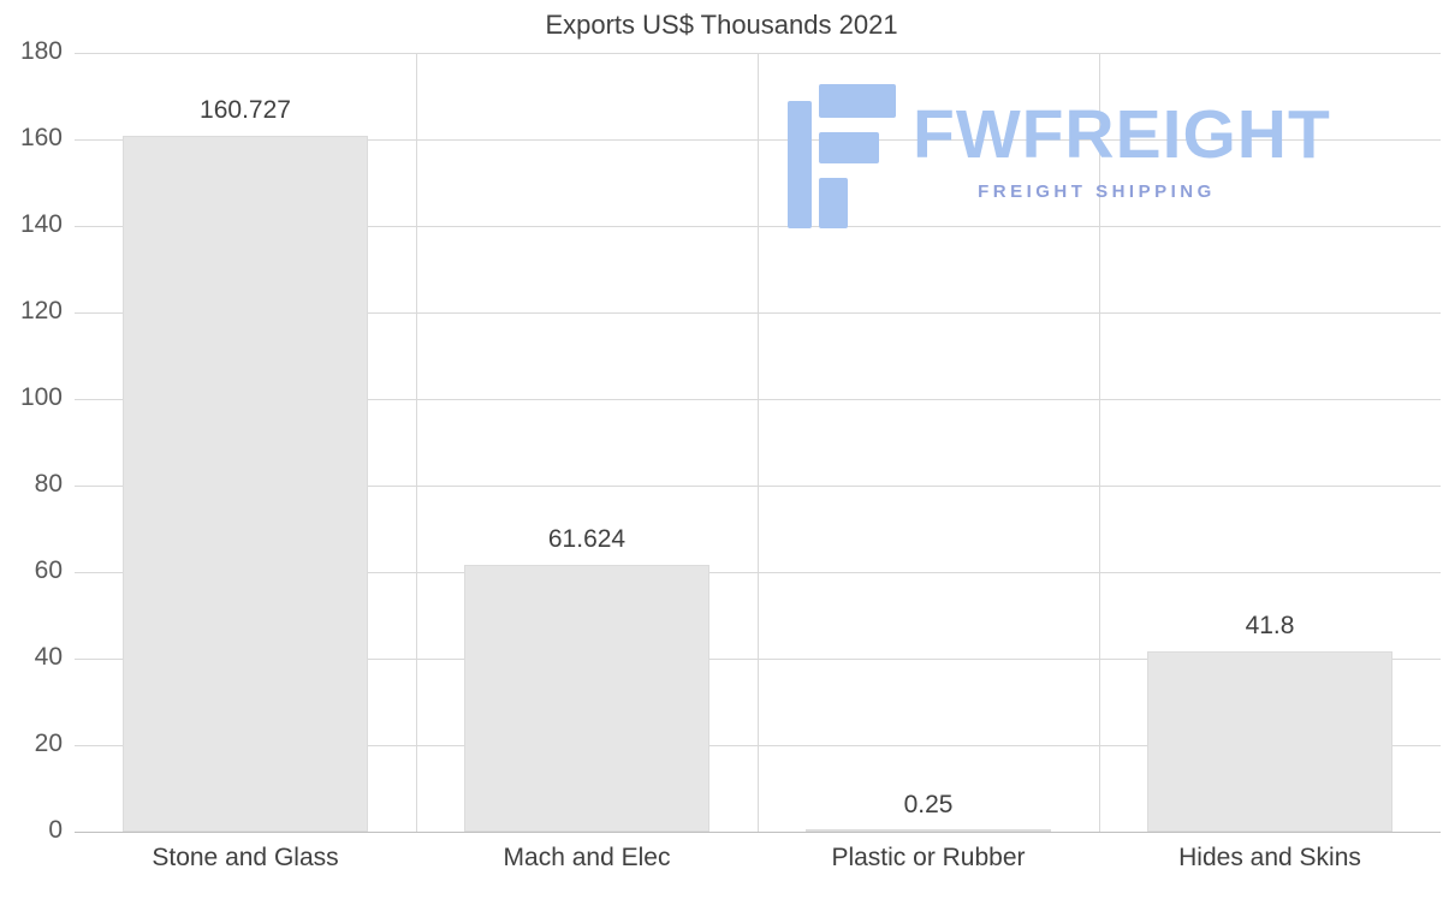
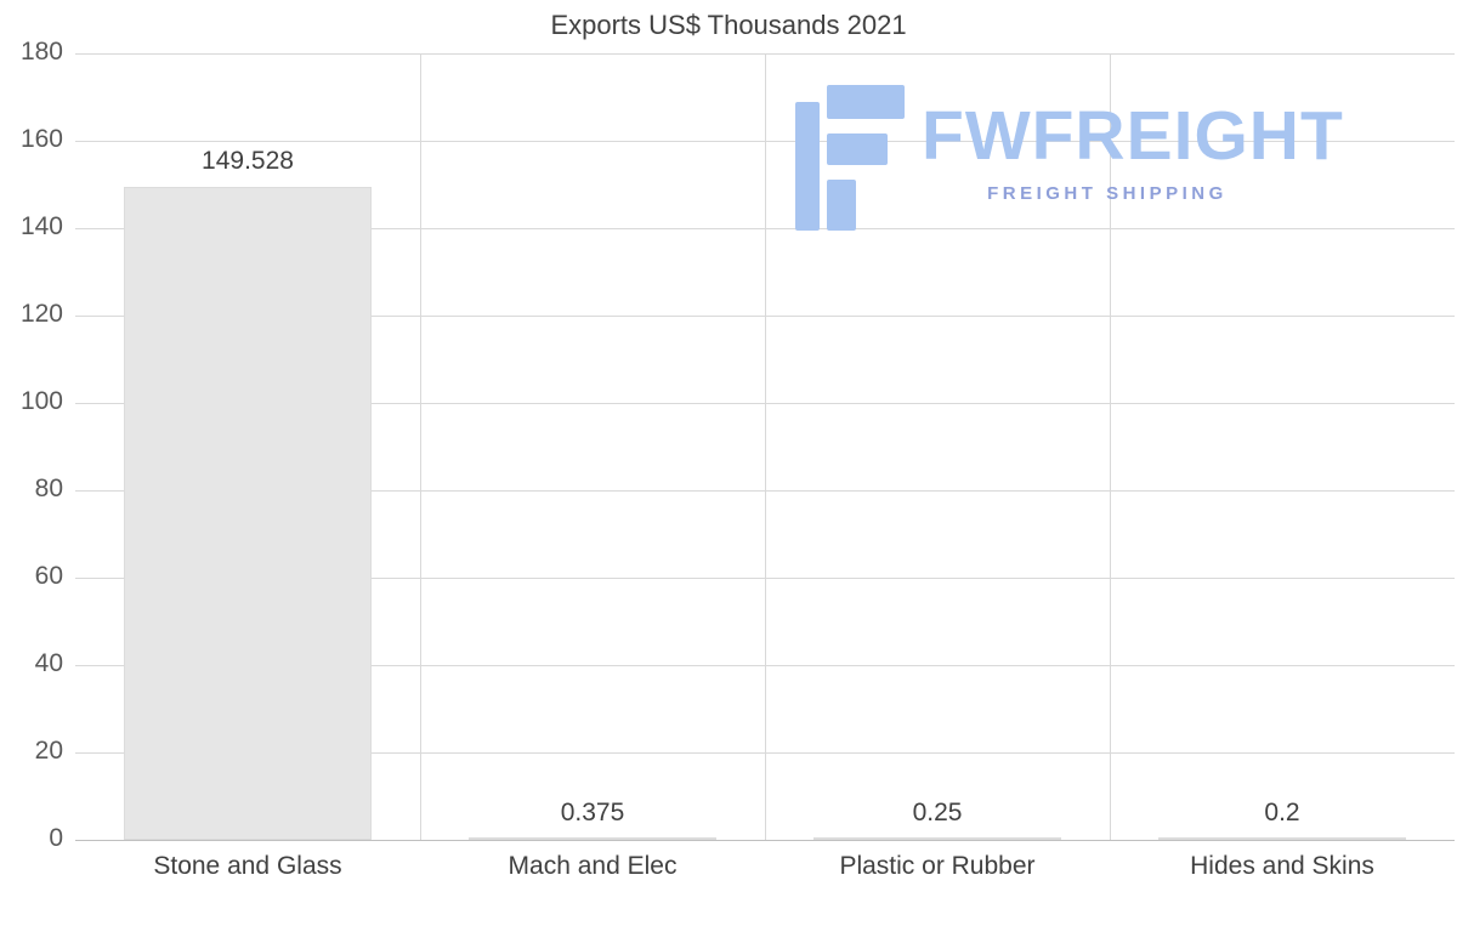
Stone and Glass: 160.727 -> 149.528
Mach and Elec: 61.624 -> 0.375
Hides and Skins: 41.8 -> 0.2
